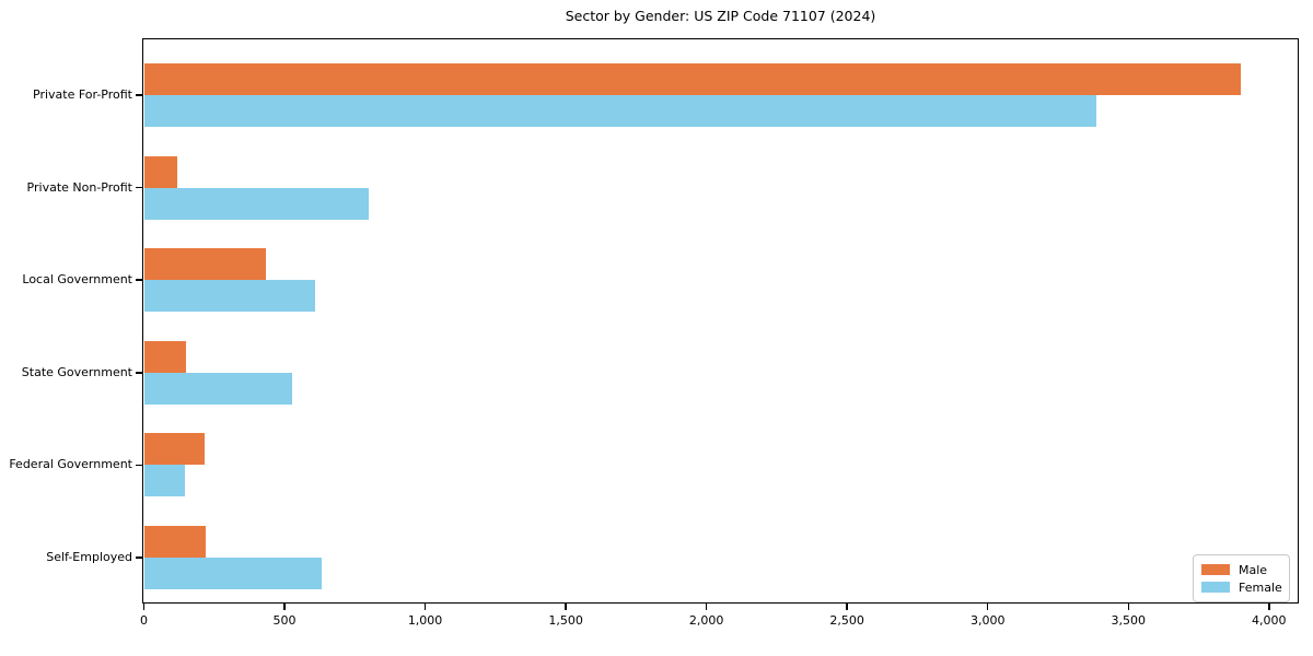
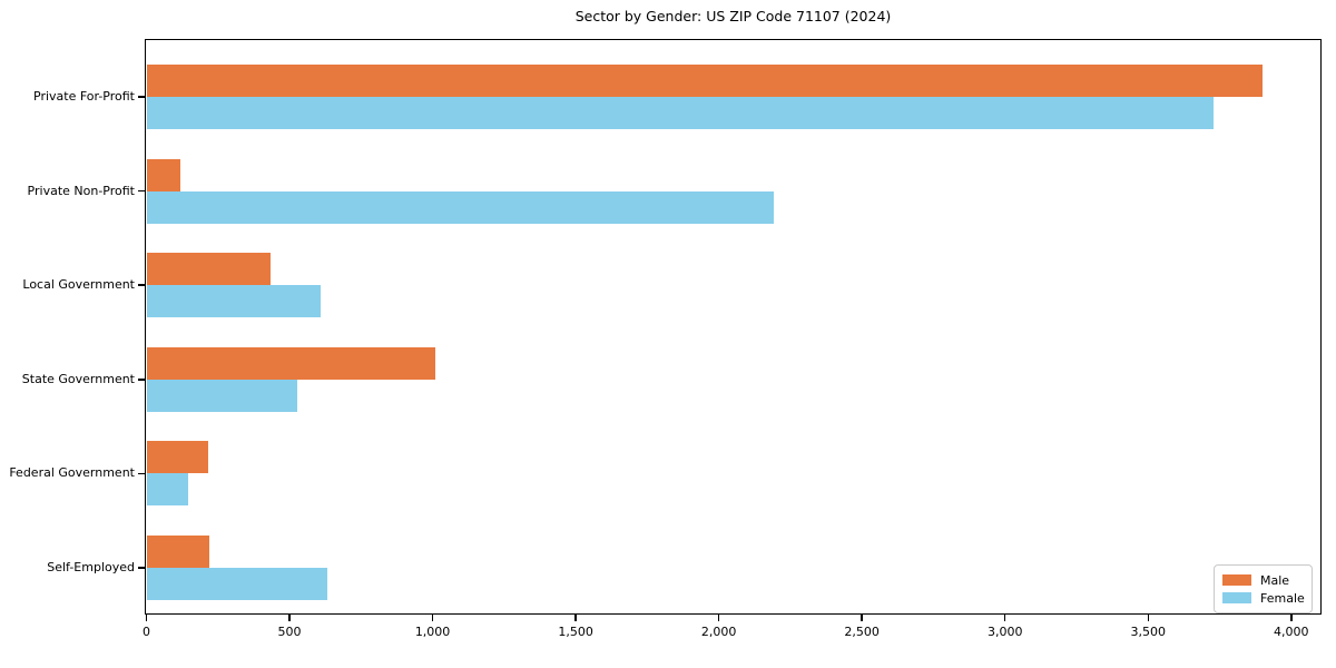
Female/Private For-Profit: 3380 -> 3730
Female/Private Non-Profit: 800 -> 2190
Male/State Government: 150 -> 1010
